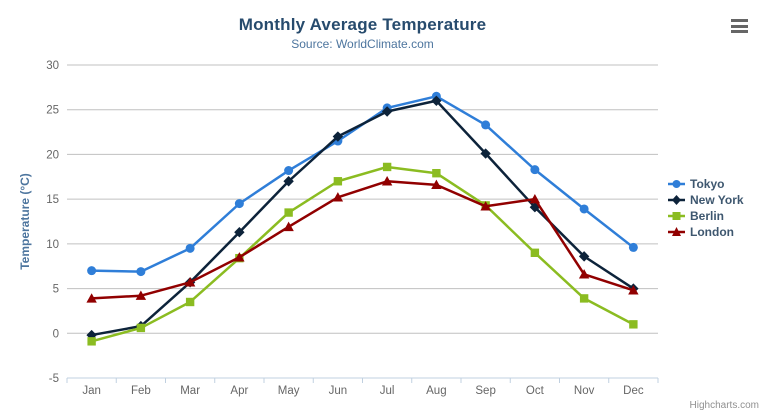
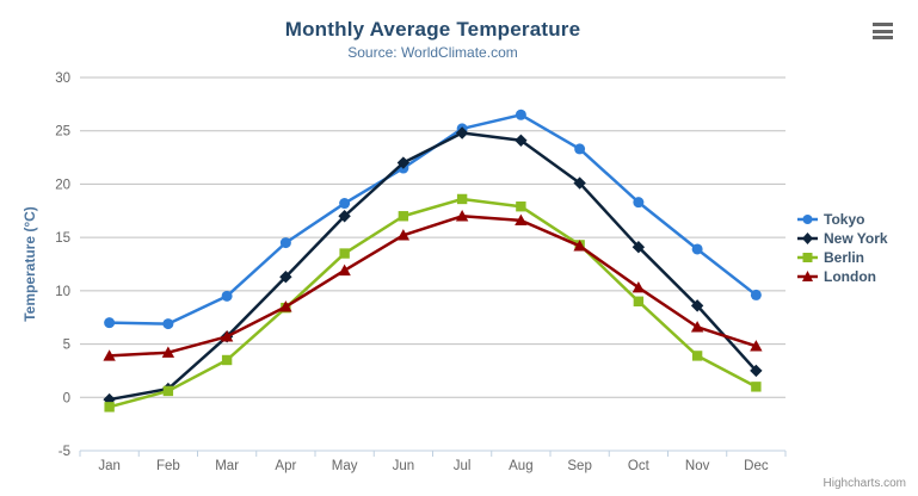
New York/Aug: 26 -> 24
London/Oct: 15 -> 10
New York/Dec: 5 -> 2
